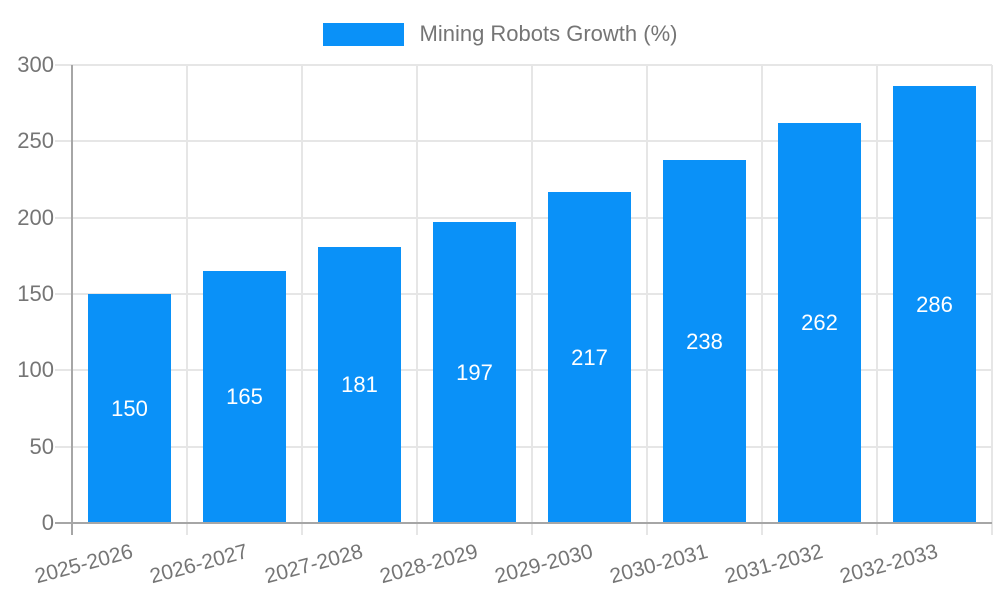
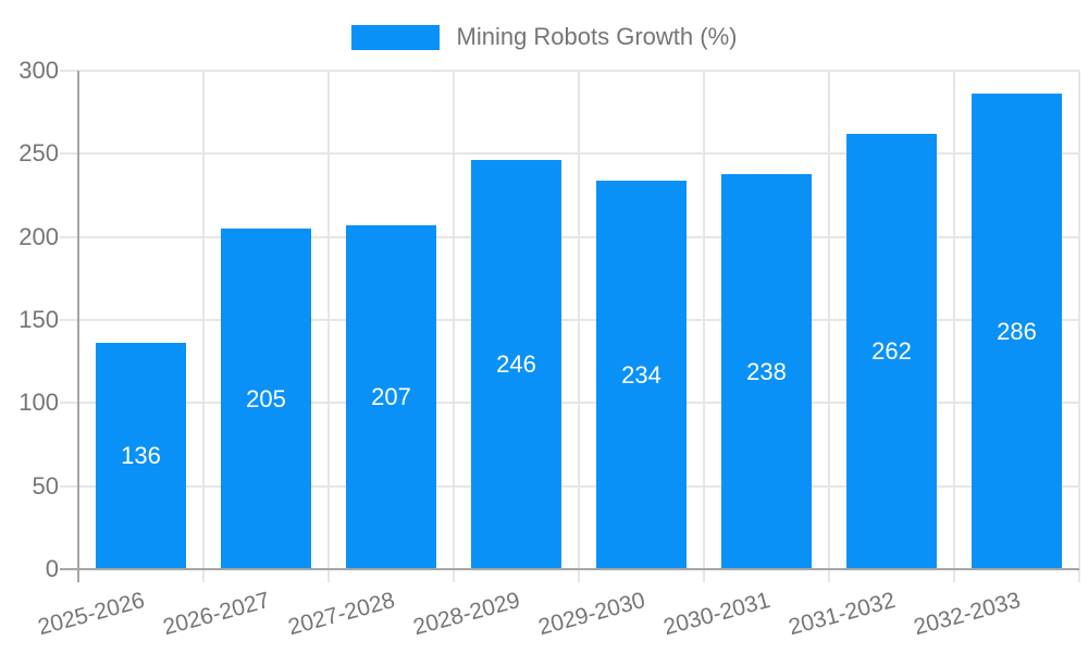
2025-2026: 150 -> 136
2026-2027: 165 -> 205
2027-2028: 181 -> 207
2028-2029: 197 -> 246
2029-2030: 217 -> 234
